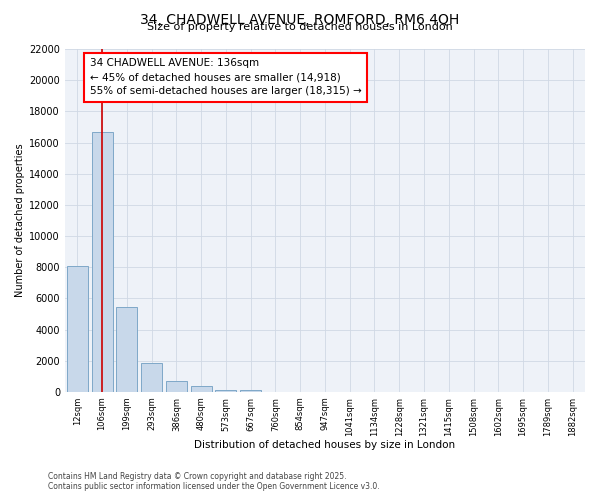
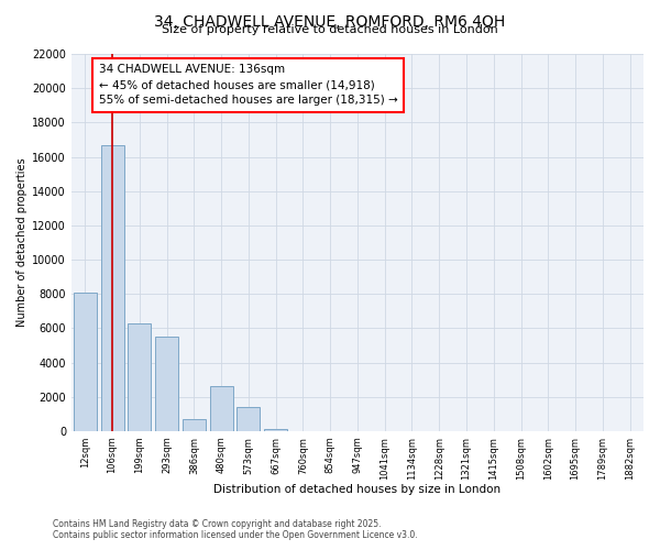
199sqm: 5400 -> 6300
293sqm: 1800 -> 5500
480sqm: 400 -> 2600
573sqm: 200 -> 1400
